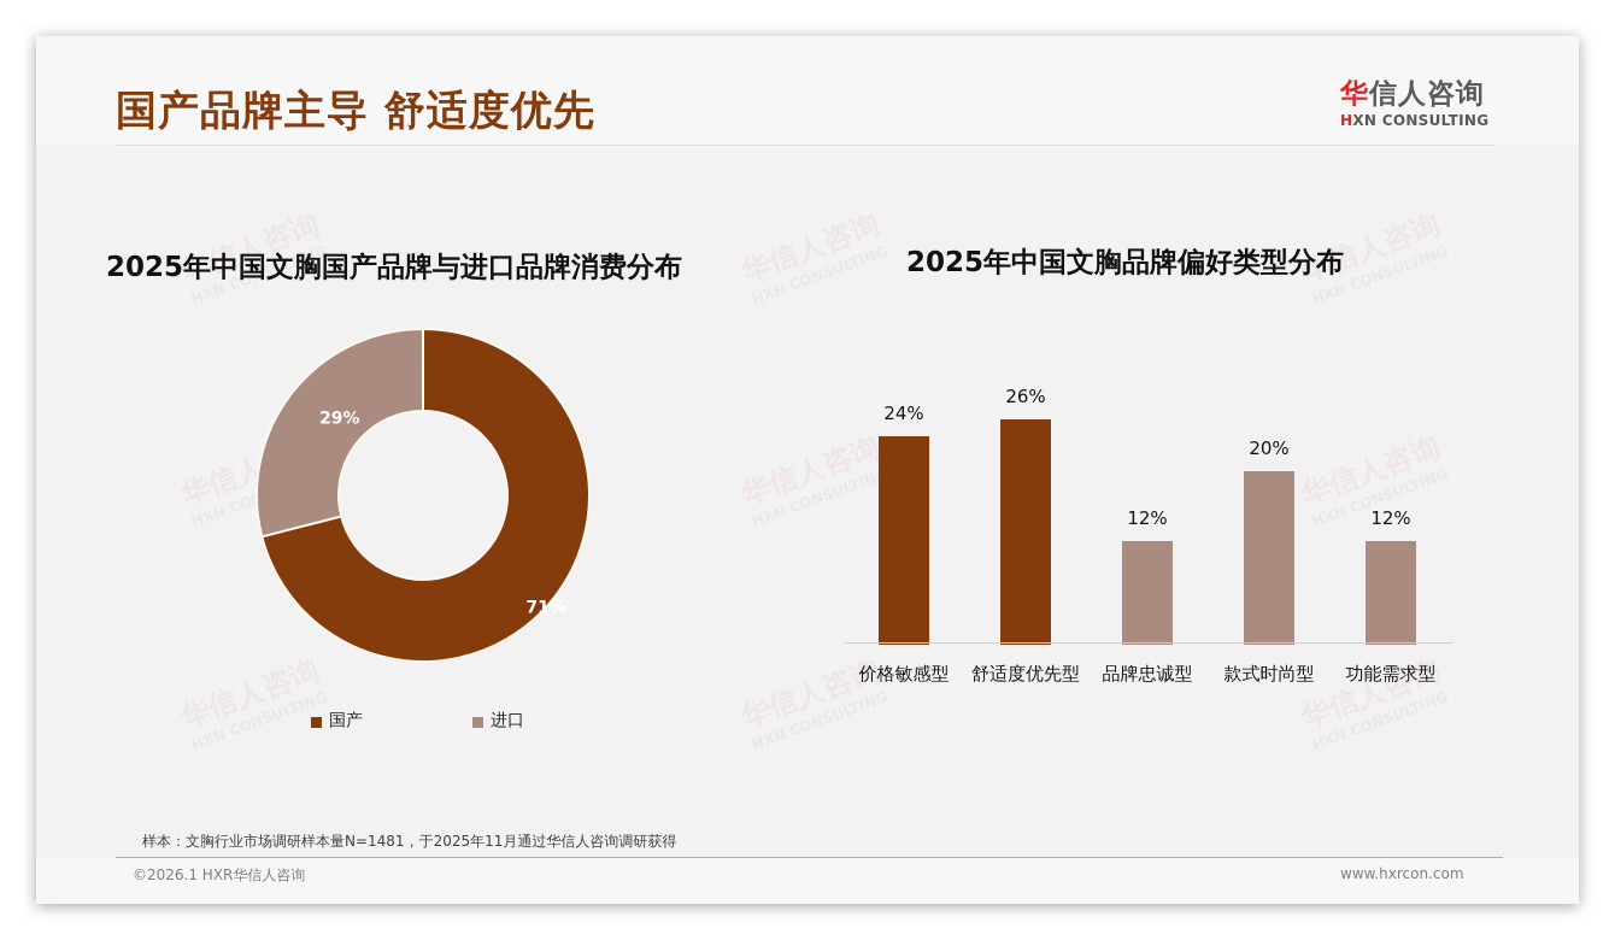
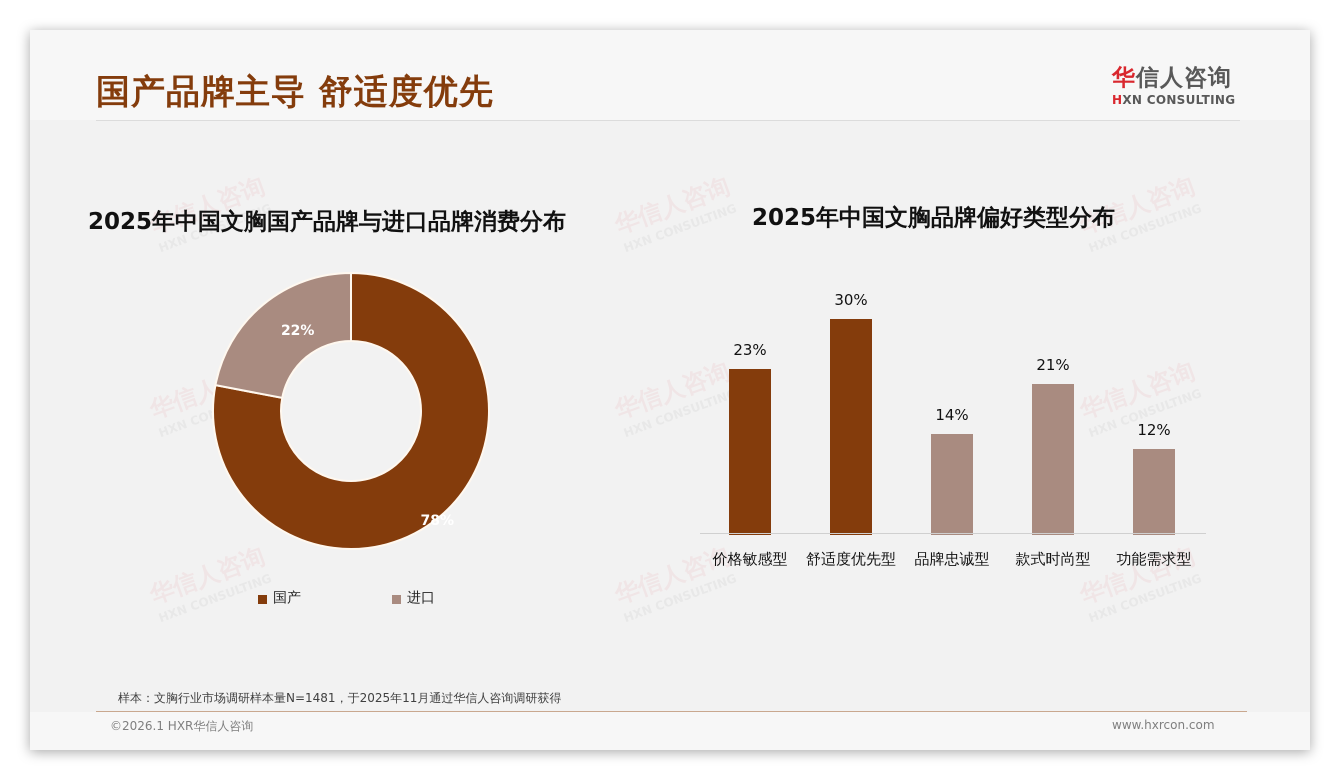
2025年中国文胸国产品牌与进口品牌消费分布/国产: 71% -> 78%
2025年中国文胸国产品牌与进口品牌消费分布/进口: 29% -> 22%
2025年中国文胸品牌偏好类型分布/价格敏感型: 24% -> 23%
2025年中国文胸品牌偏好类型分布/舒适度优先型: 26% -> 30%
2025年中国文胸品牌偏好类型分布/品牌忠诚型: 12% -> 14%
2025年中国文胸品牌偏好类型分布/款式时尚型: 20% -> 21%
